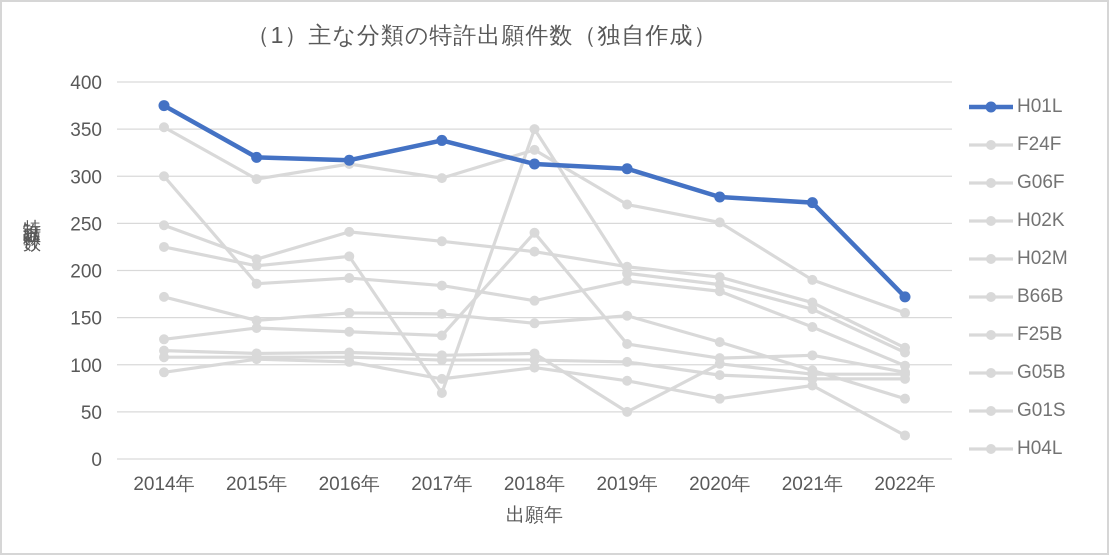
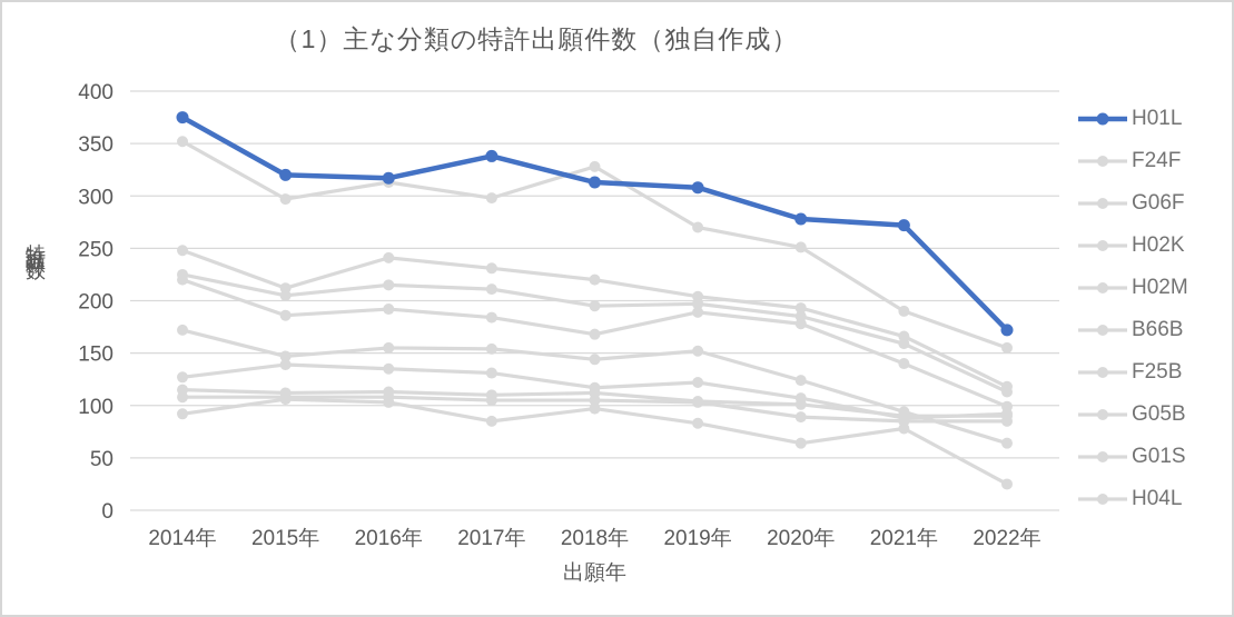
H02M/2014年: 300 -> 220
H02K/2017年: 70 -> 210
H02K/2018年: 350 -> 200
F25B/2018年: 240 -> 120
G05B/2019年: 50 -> 100
F25B/2021年: 110 -> 90
